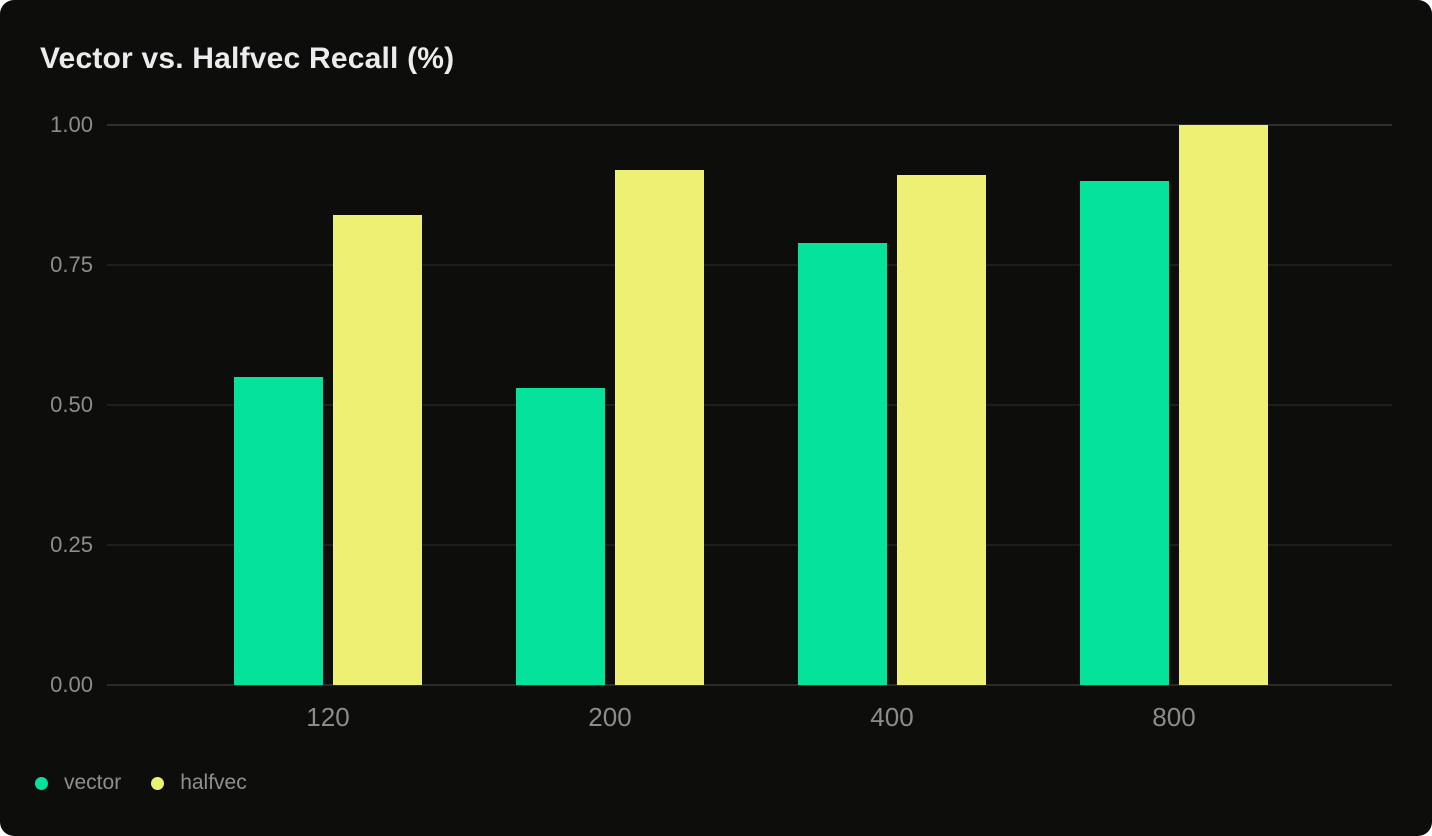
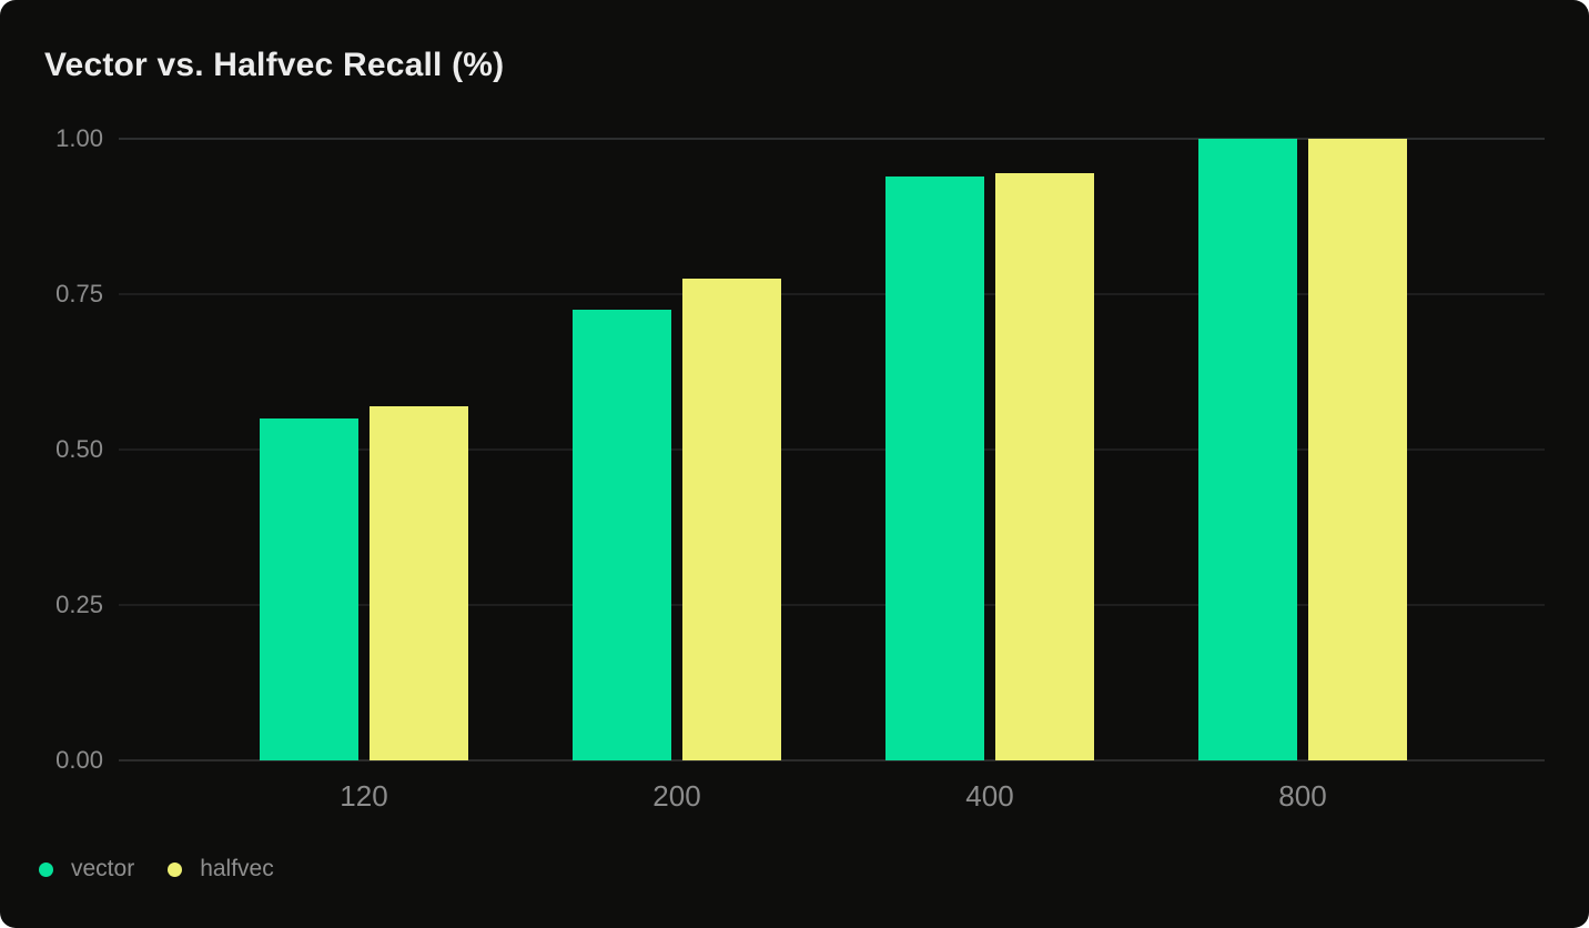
halfvec/120: 0.84 -> 0.57
vector/200: 0.53 -> 0.72
halfvec/200: 0.92 -> 0.78
vector/400: 0.79 -> 0.94
halfvec/400: 0.91 -> 0.94
vector/800: 0.90 -> 1.00
